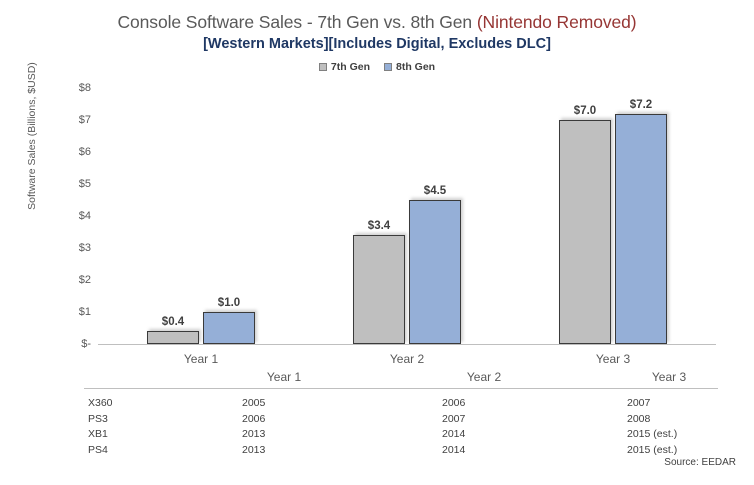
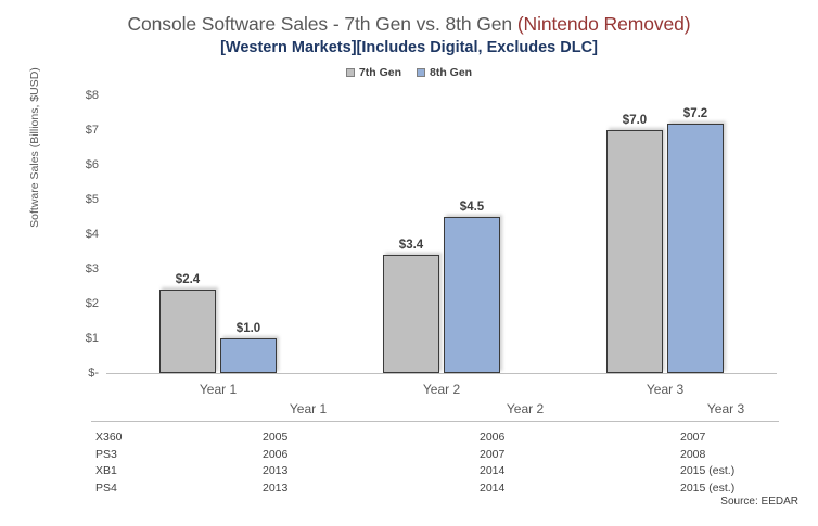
7th Gen/Year 1: $0.4 -> $2.4
